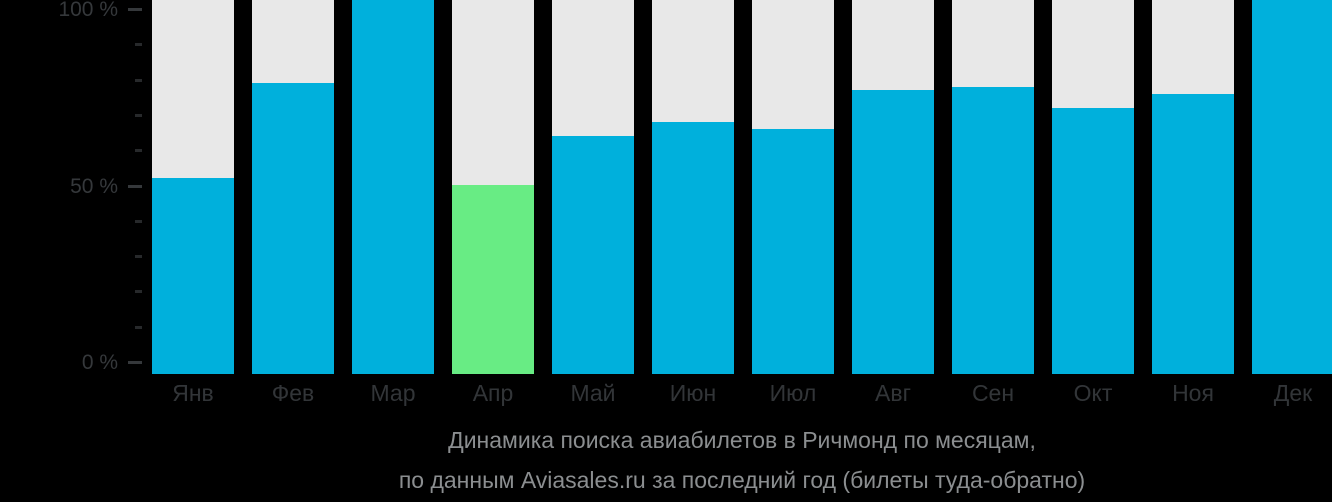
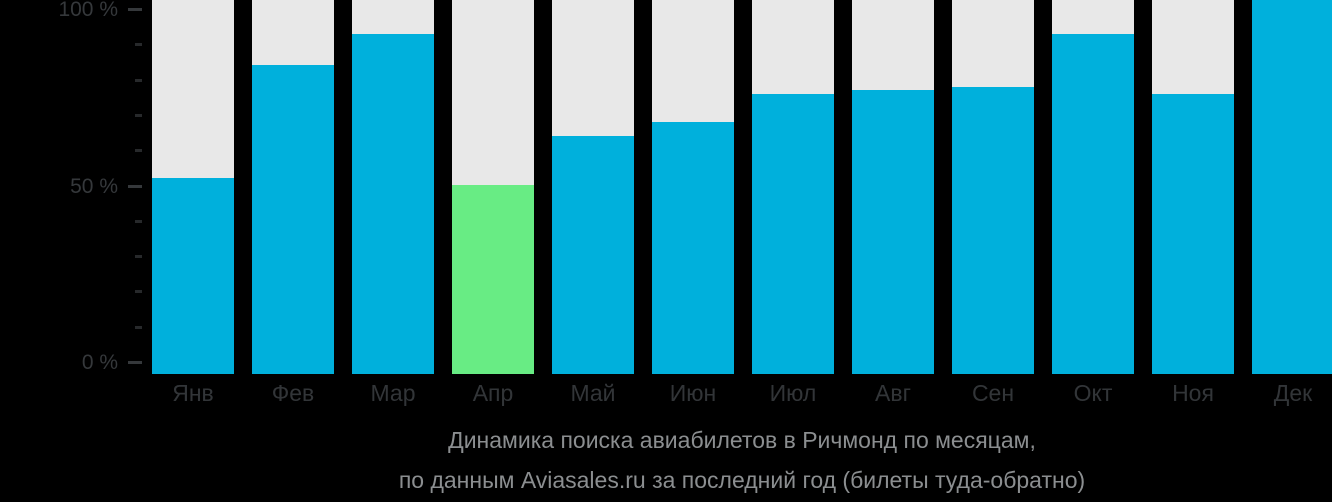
Фев: 79% -> 84%
Мар: 100% -> 93%
Июл: 66% -> 76%
Окт: 72% -> 93%
